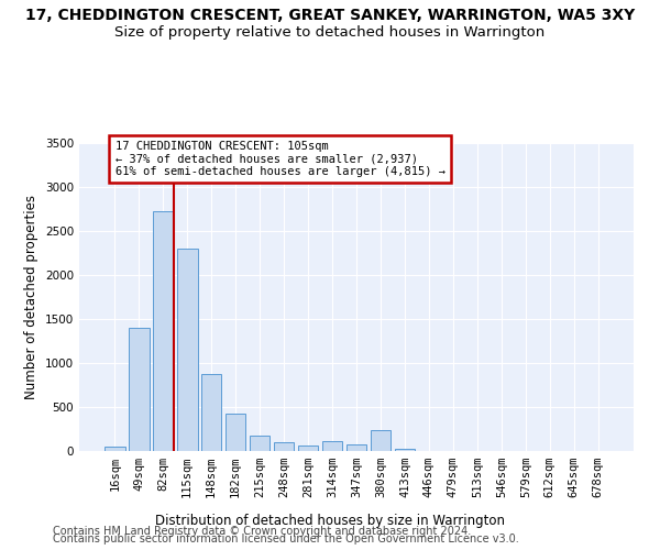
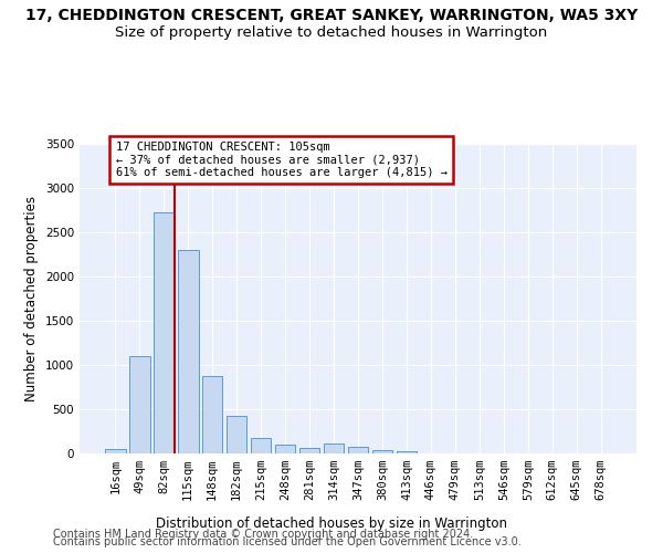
49sqm: 1400 -> 1100
380sqm: 240 -> 40
